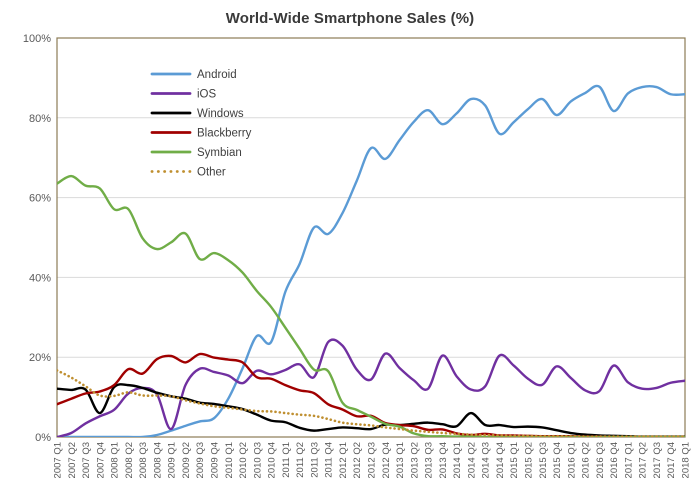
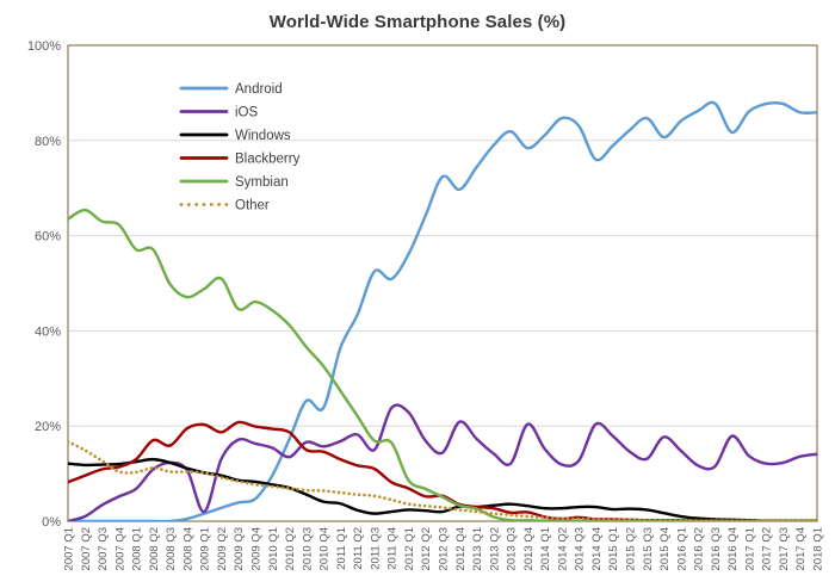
Windows/2007 Q4: 6% -> 12%
Windows/2014 Q2: 6% -> 3%
